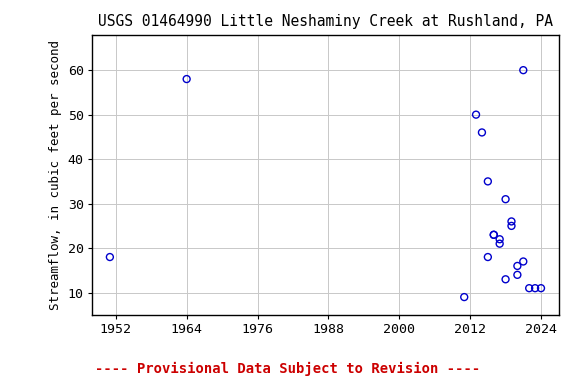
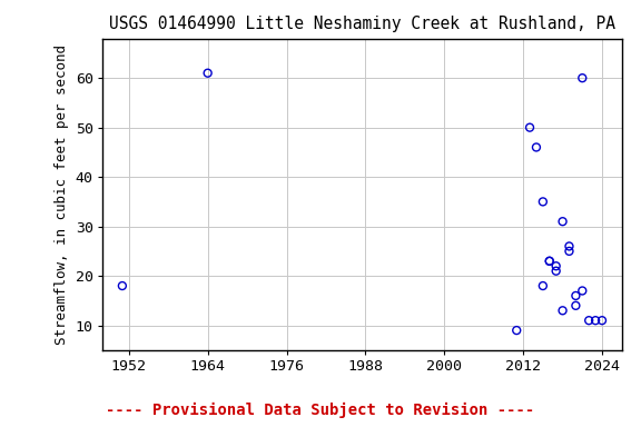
1964: 58 -> 61
